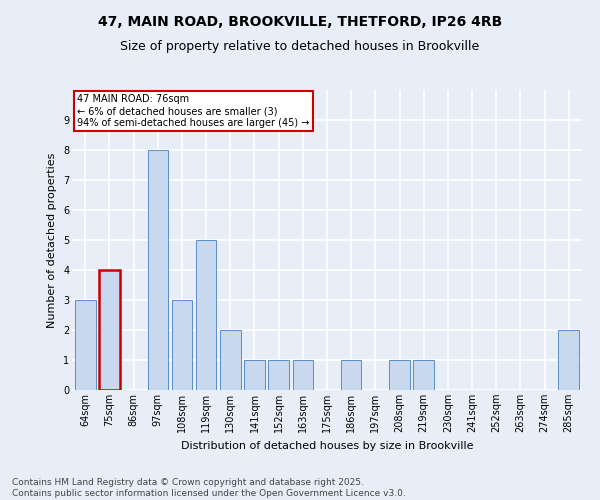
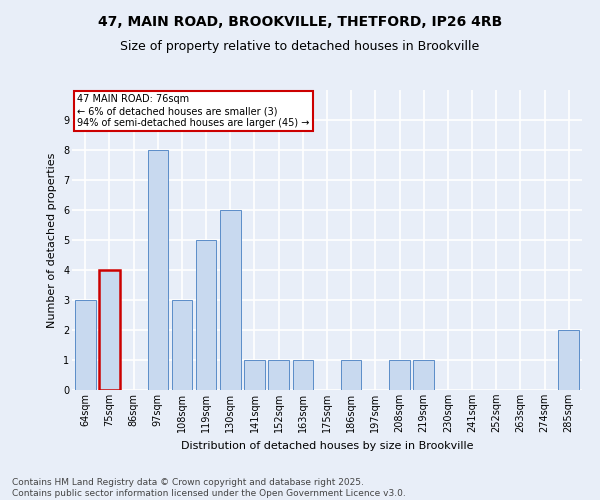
130sqm: 2 -> 6
